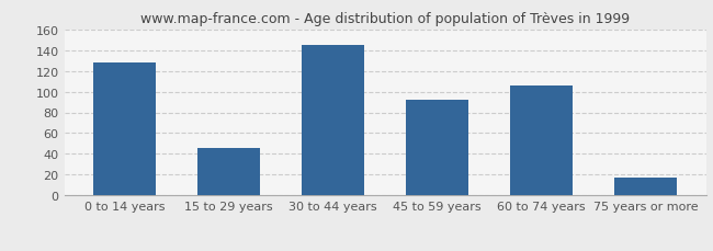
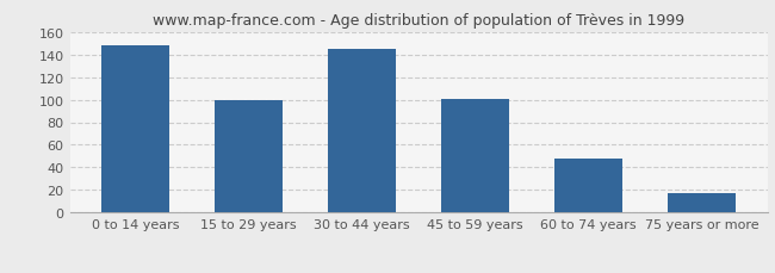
0 to 14 years: 128 -> 148
15 to 29 years: 46 -> 99
45 to 59 years: 92 -> 101
60 to 74 years: 106 -> 48
